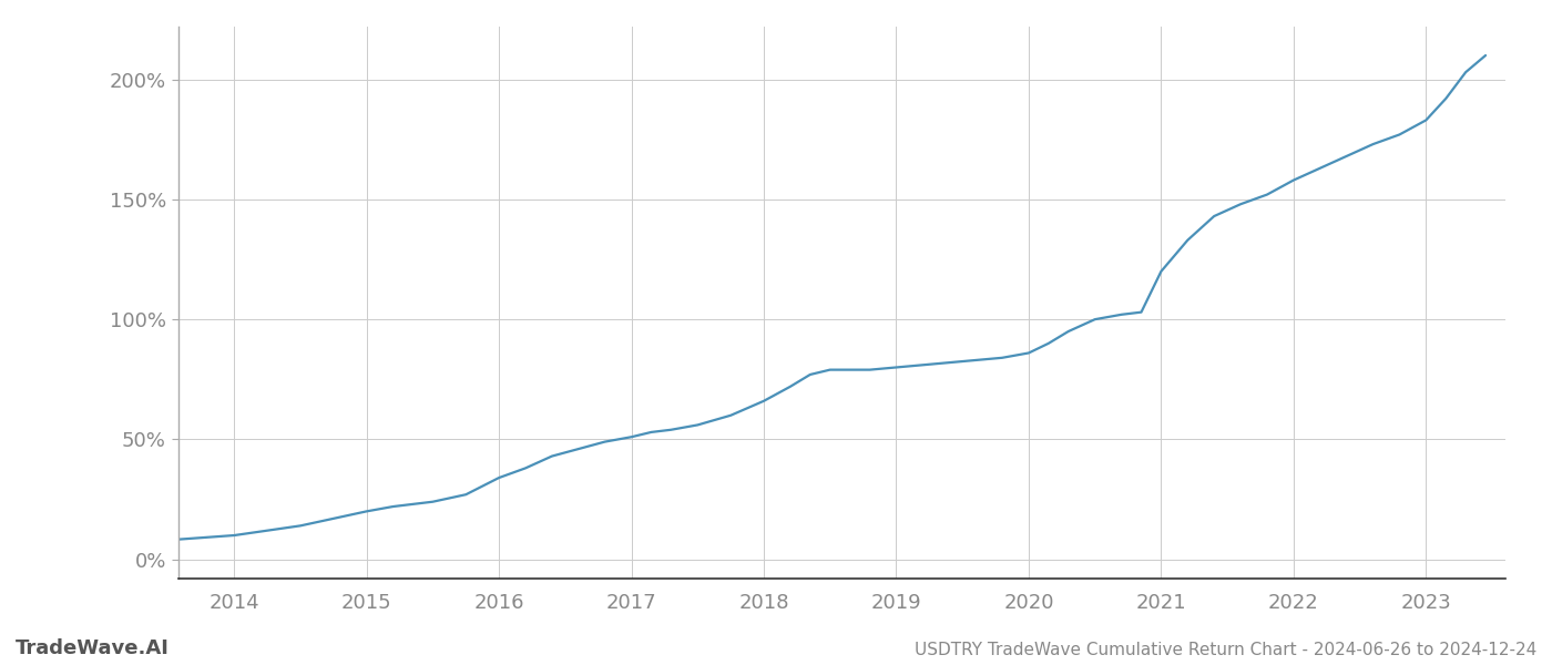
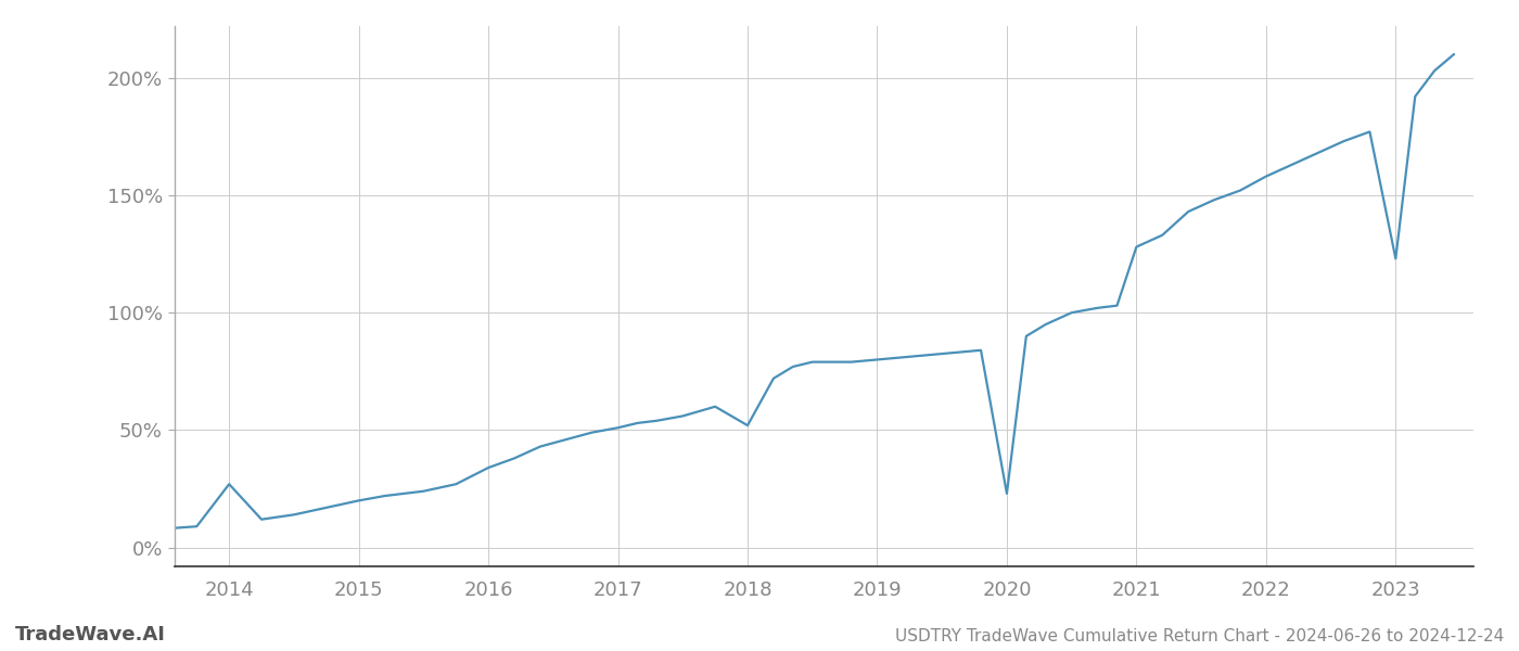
2014: 10% -> 27%
2018: 66% -> 52%
2020: 86% -> 23%
2021: 120% -> 128%
2023: 183% -> 123%
